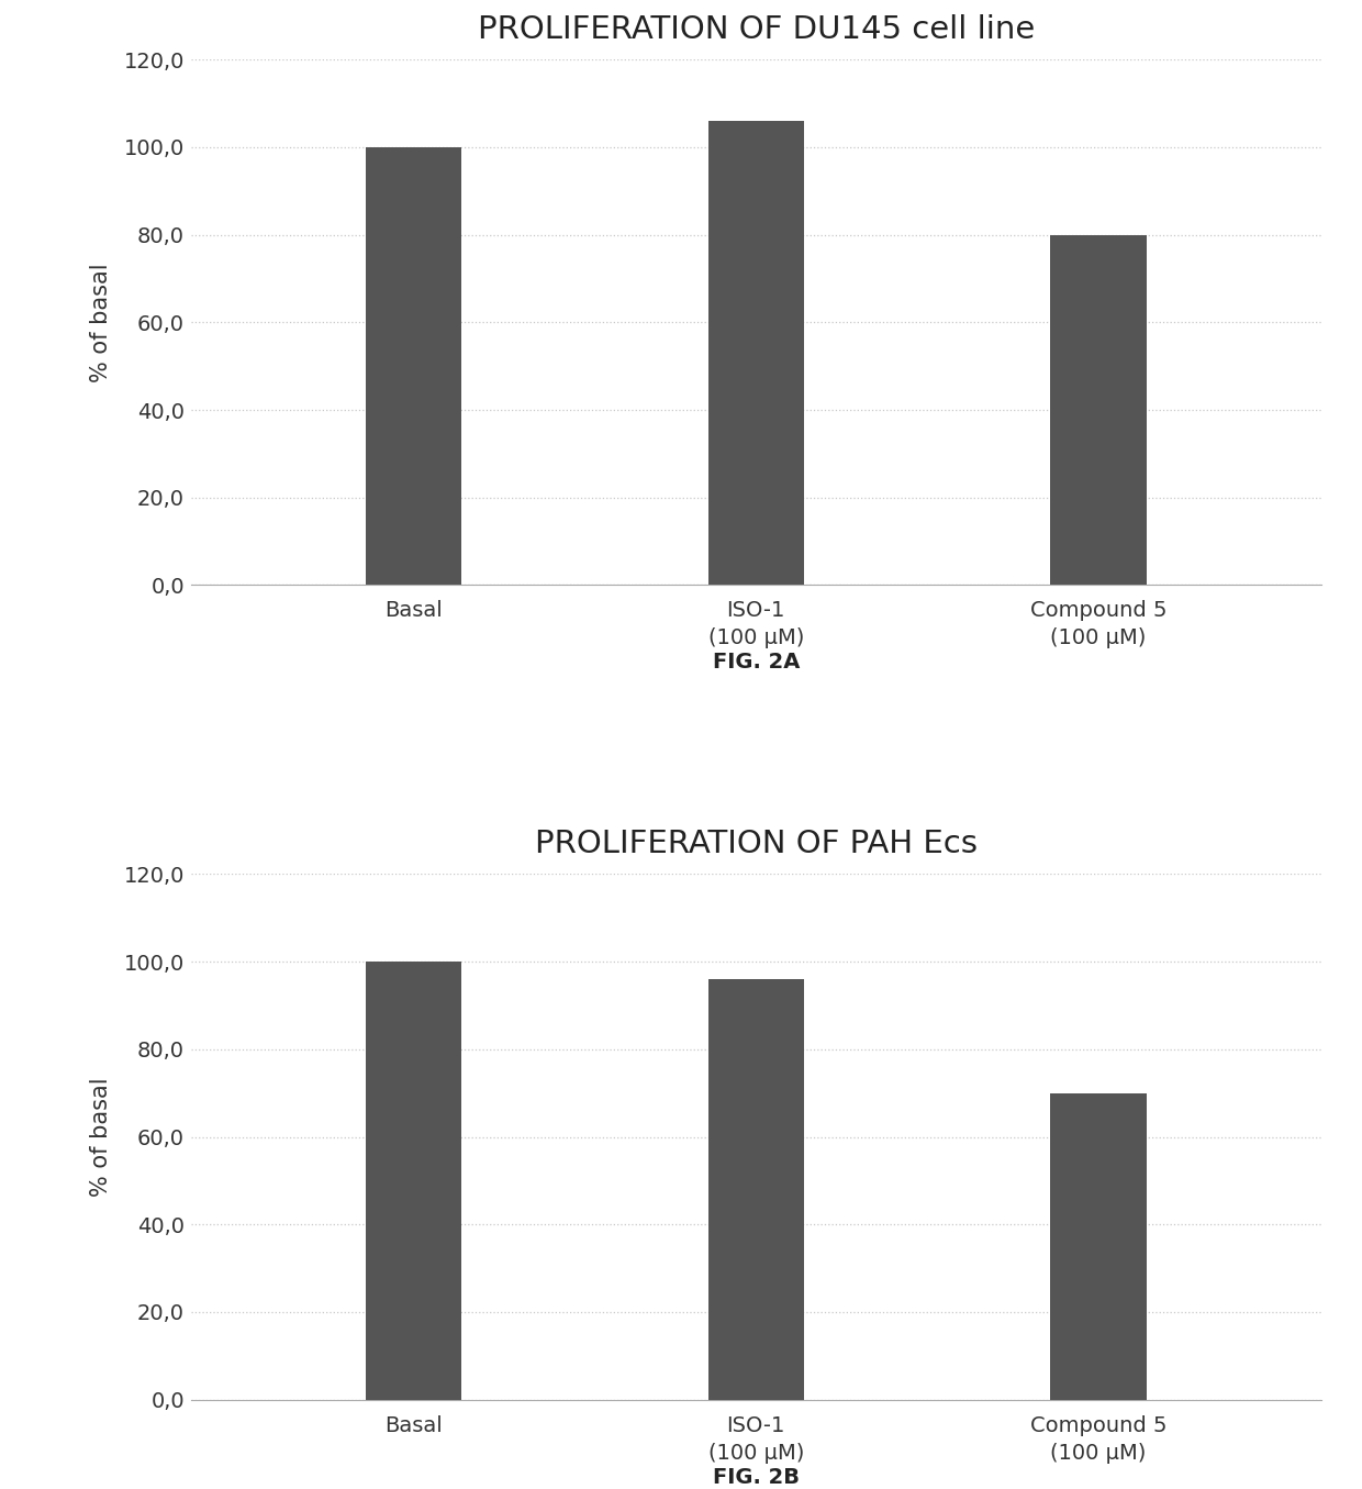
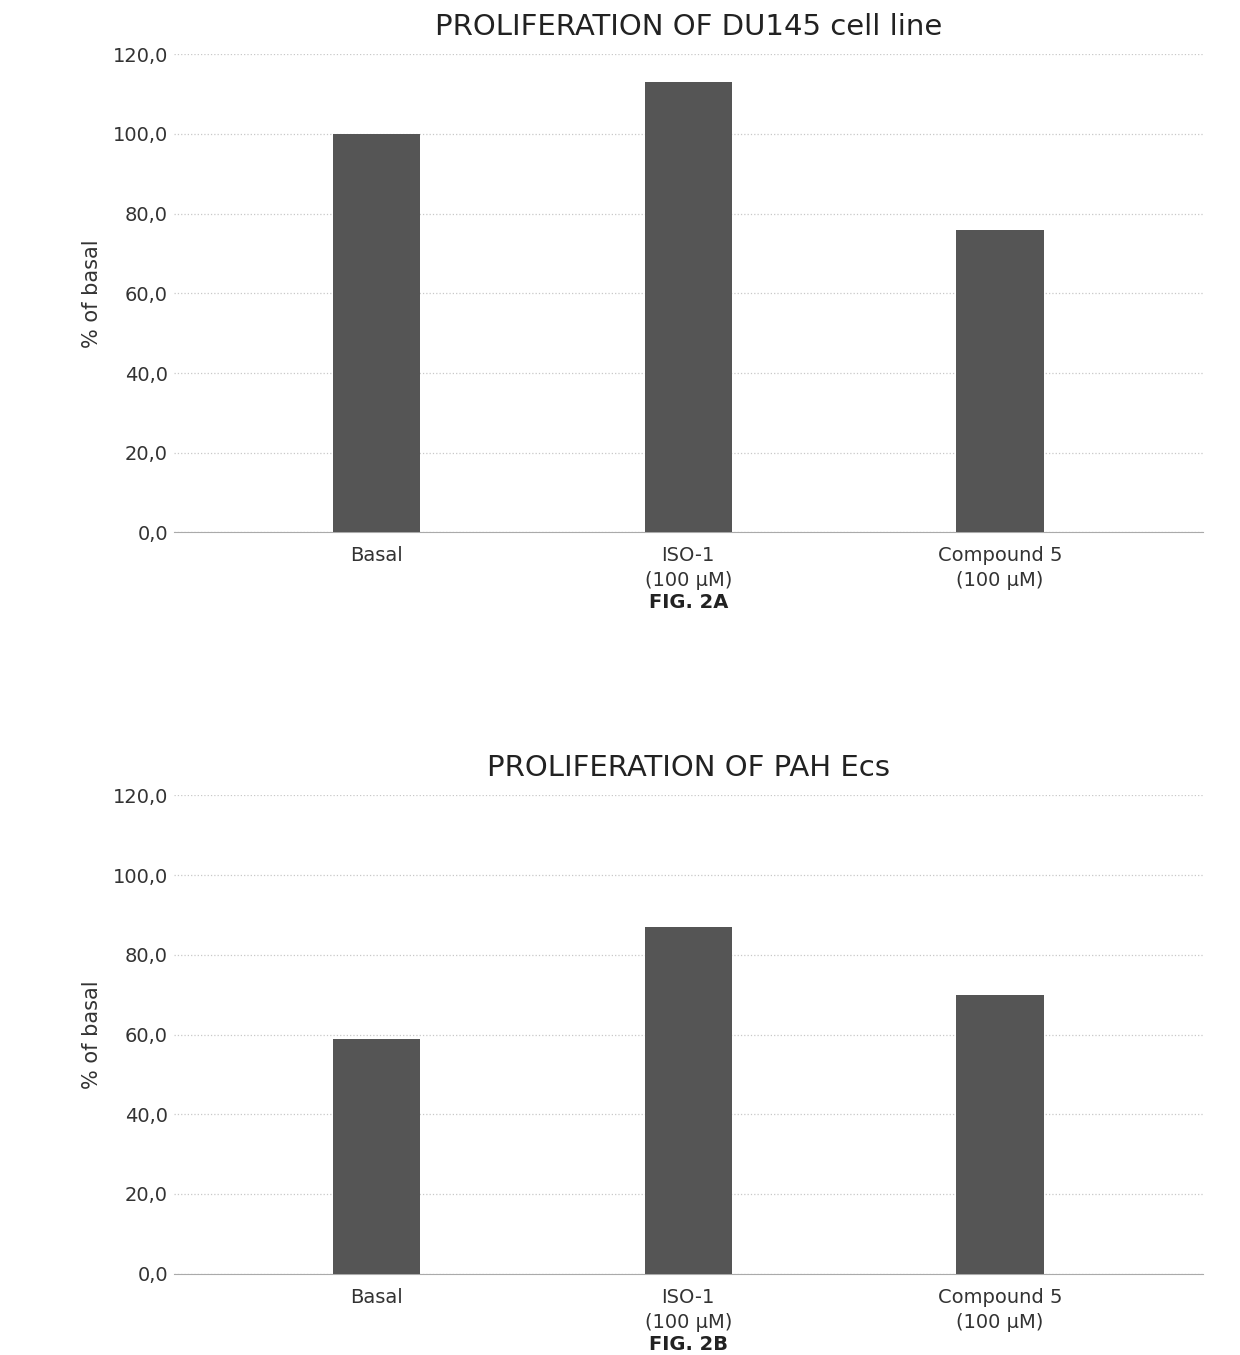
PROLIFERATION OF DU145 cell line/ISO-1 (100 μM): 106 -> 113
PROLIFERATION OF DU145 cell line/Compound 5 (100 μM): 80 -> 76
PROLIFERATION OF PAH Ecs/Basal: 100 -> 59
PROLIFERATION OF PAH Ecs/ISO-1 (100 μM): 96 -> 87
